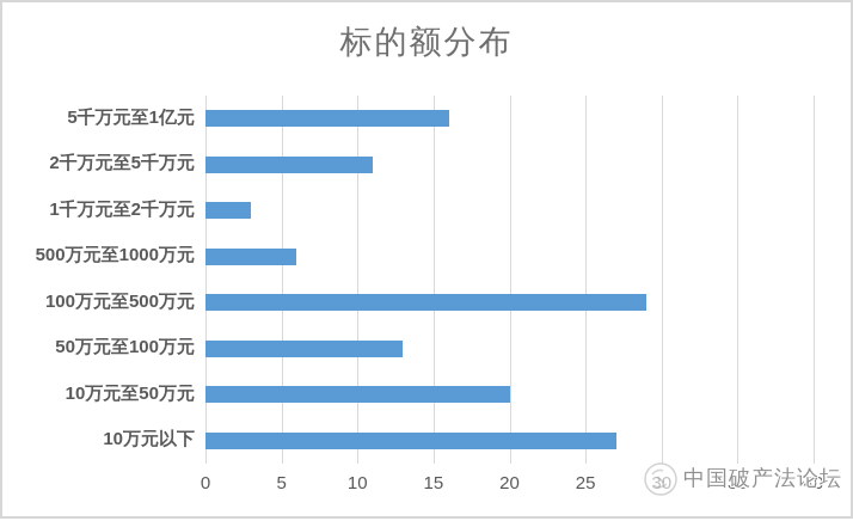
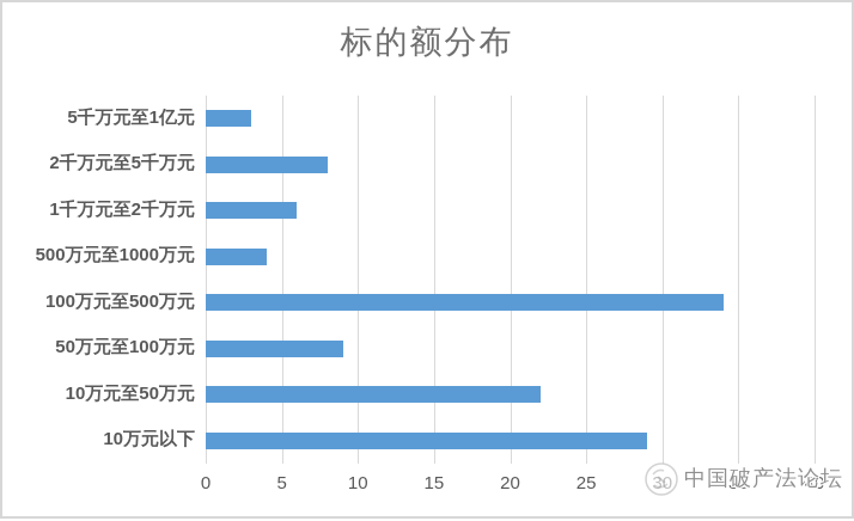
5千万元至1亿元: 16 -> 3
2千万元至5千万元: 11 -> 8
1千万元至2千万元: 3 -> 6
500万元至1000万元: 6 -> 4
100万元至500万元: 29 -> 34
50万元至100万元: 13 -> 9
10万元至50万元: 20 -> 22
10万元以下: 27 -> 29
